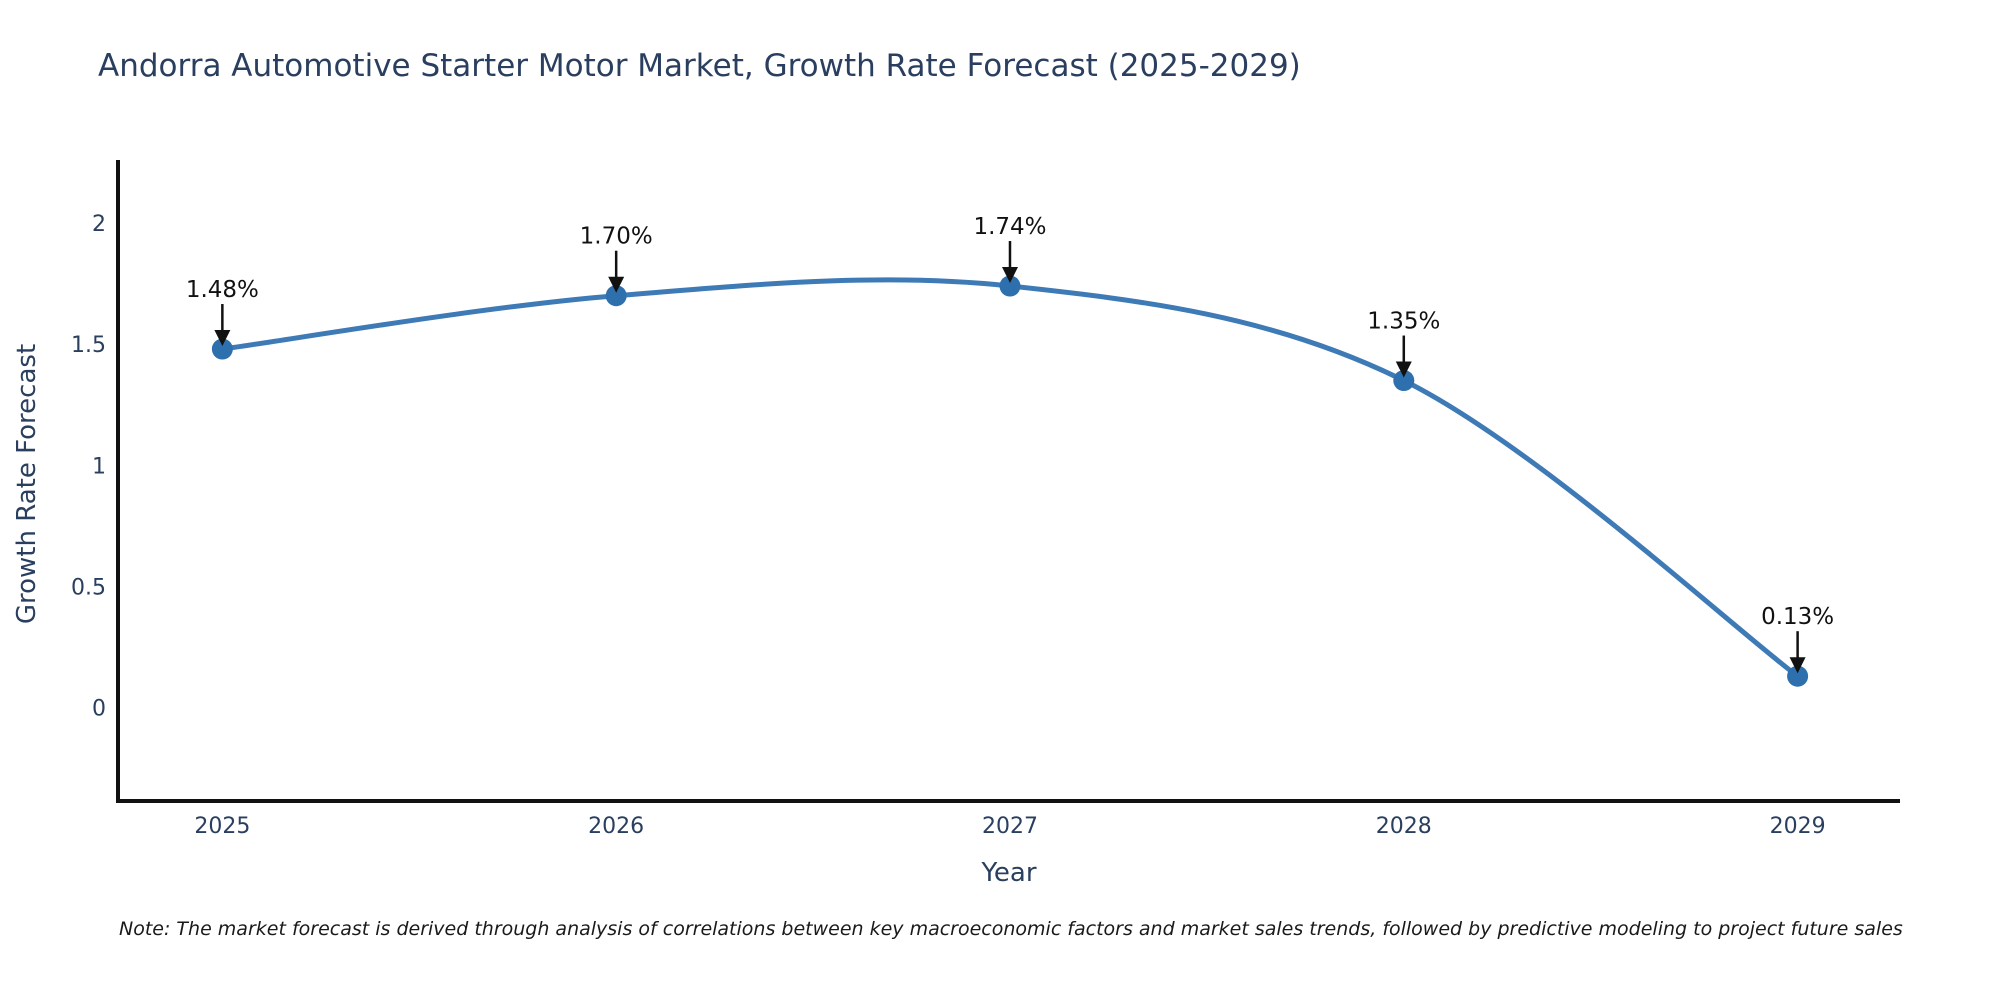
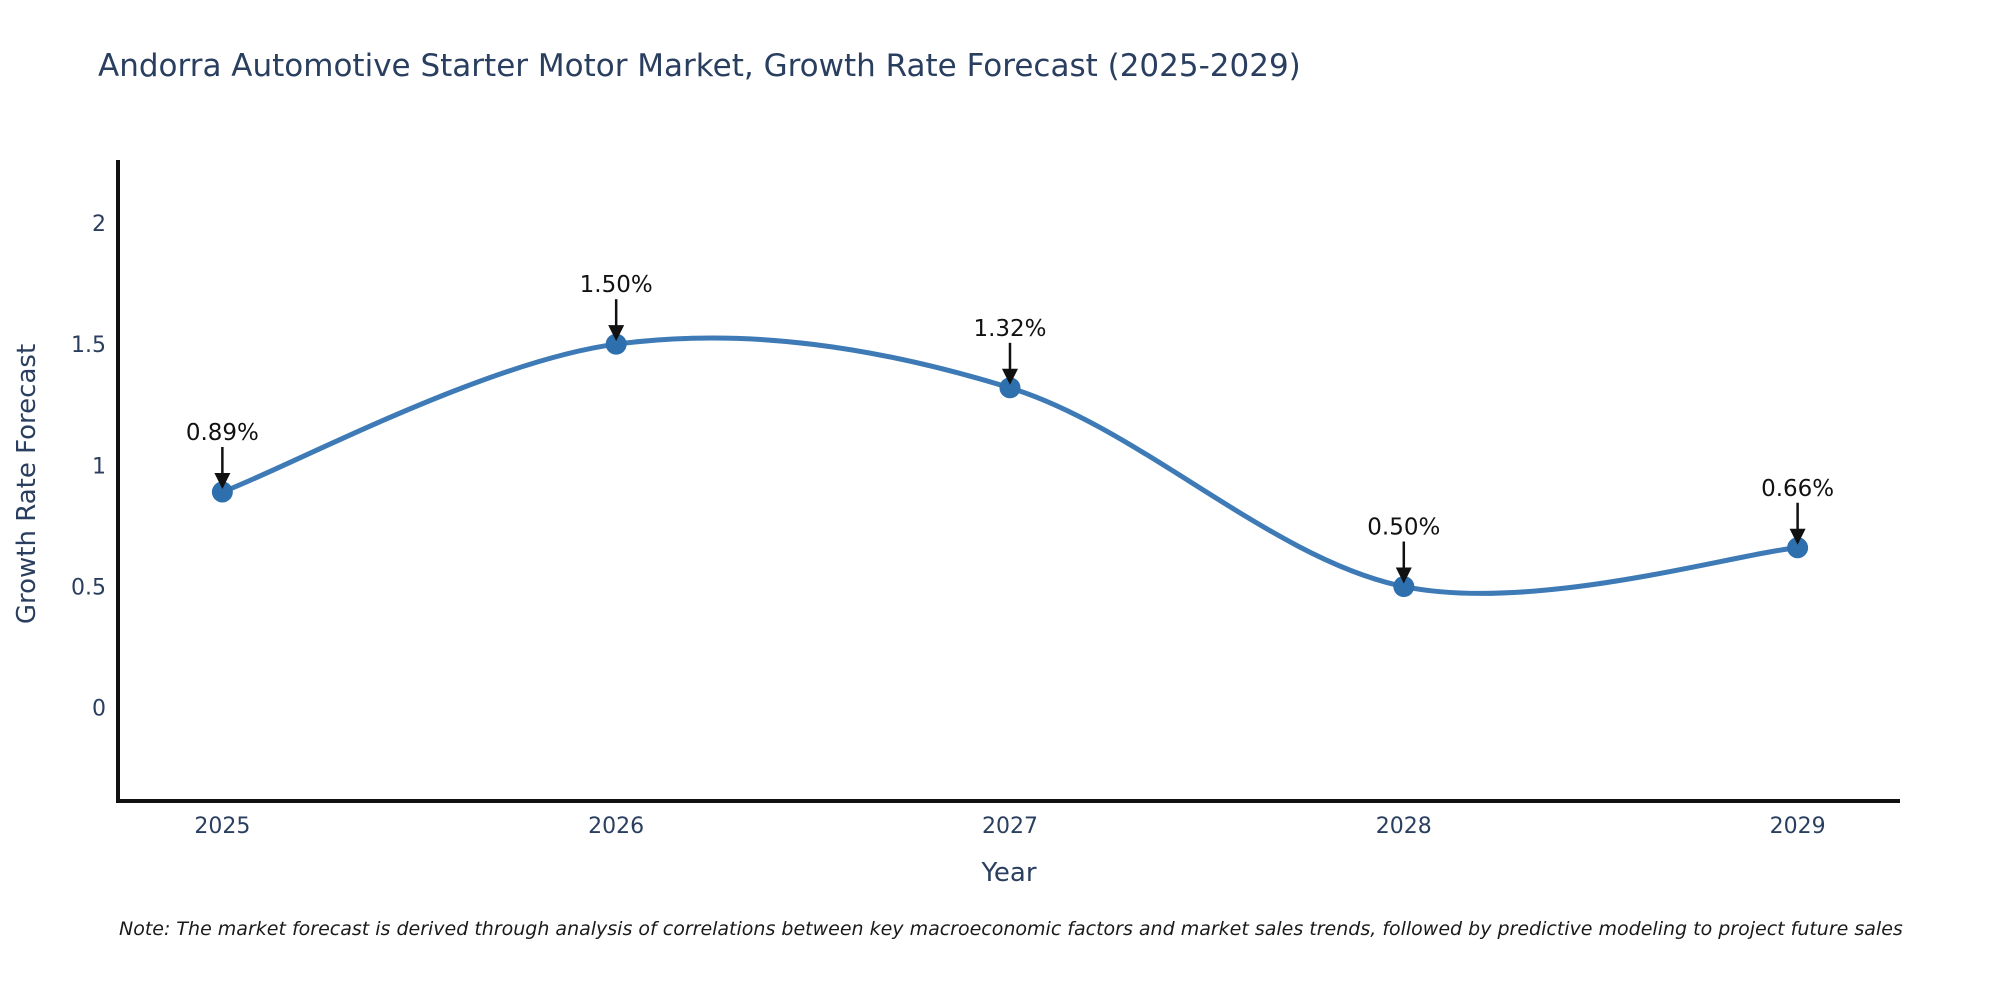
2025: 1.48% -> 0.89%
2026: 1.70% -> 1.50%
2027: 1.74% -> 1.32%
2028: 1.35% -> 0.50%
2029: 0.13% -> 0.66%
